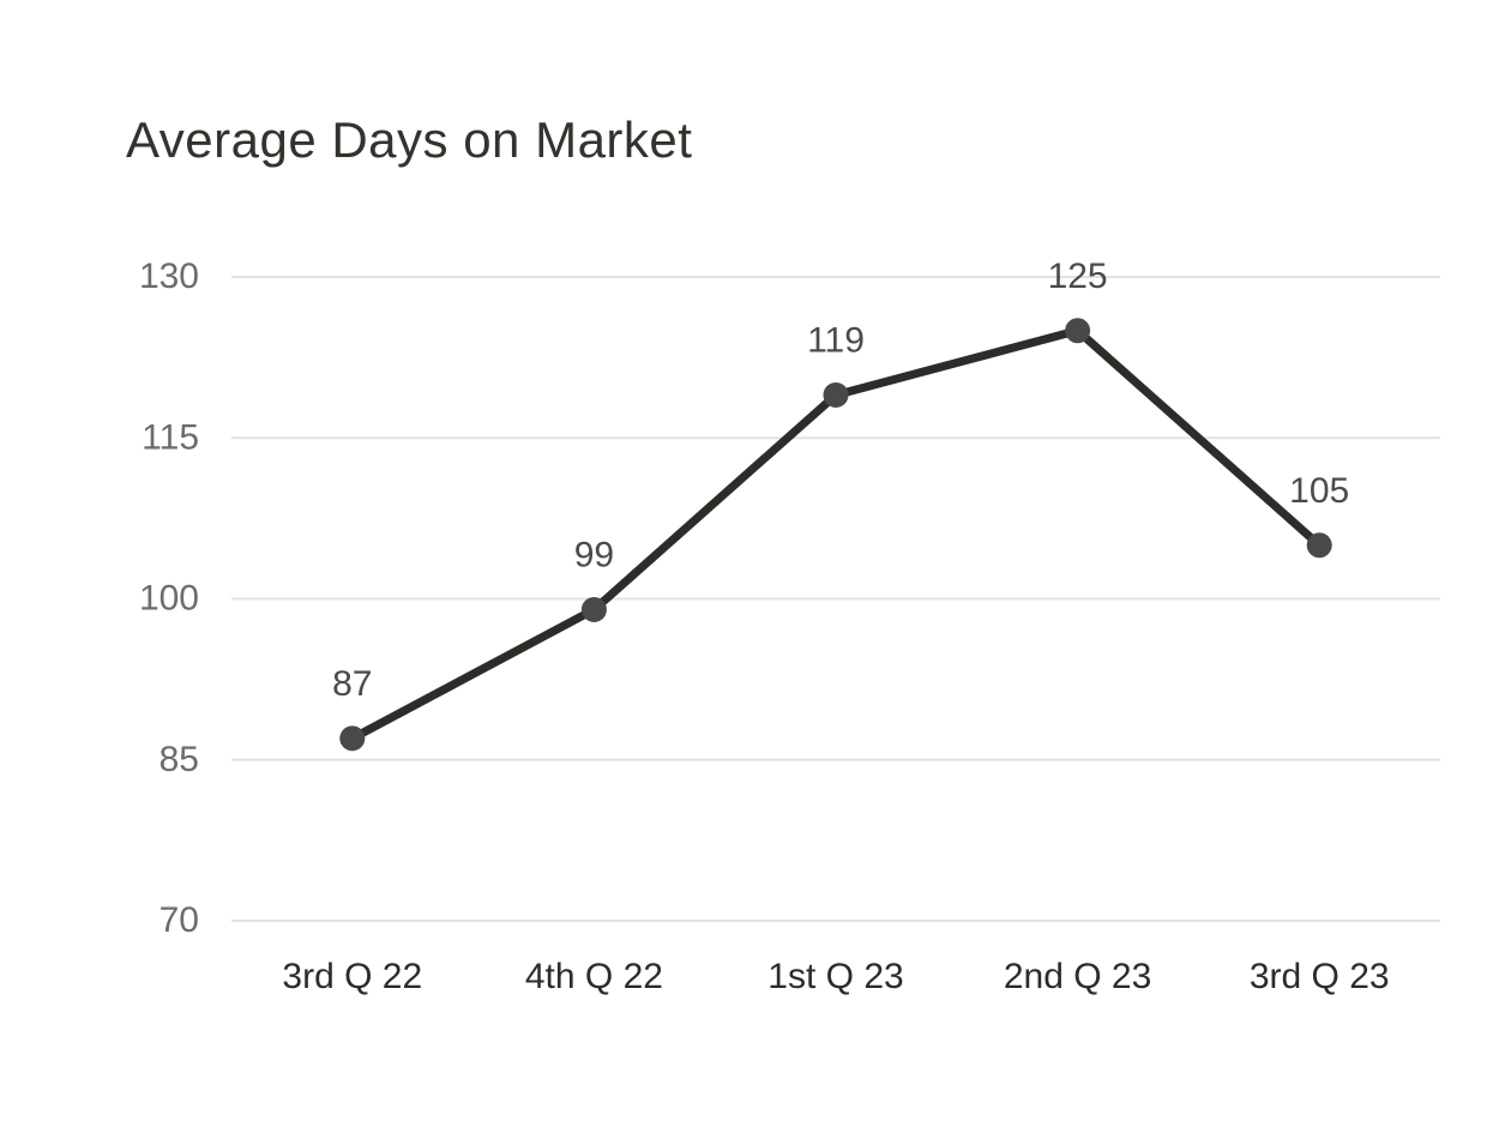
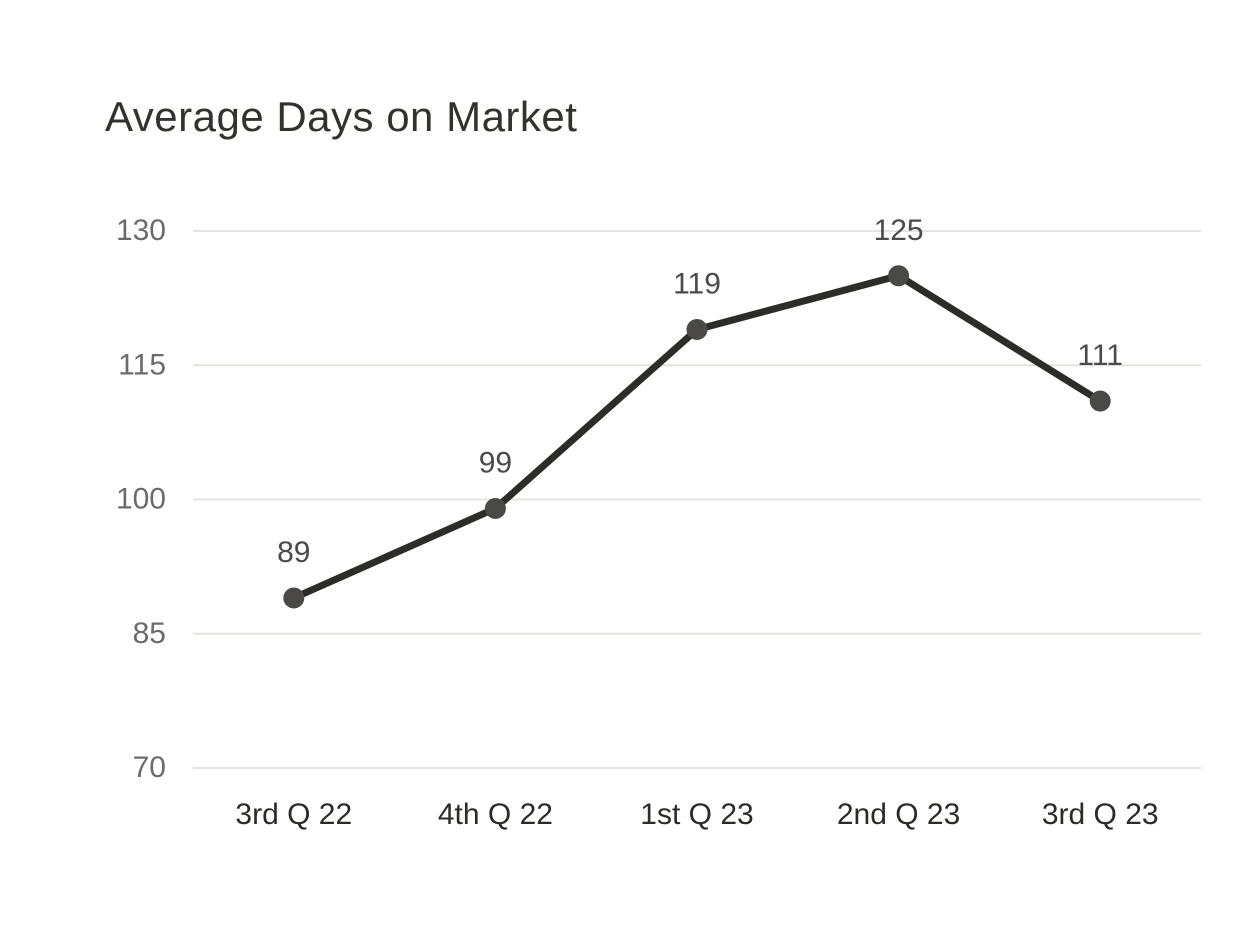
3rd Q 22: 87 -> 89
3rd Q 23: 105 -> 111
